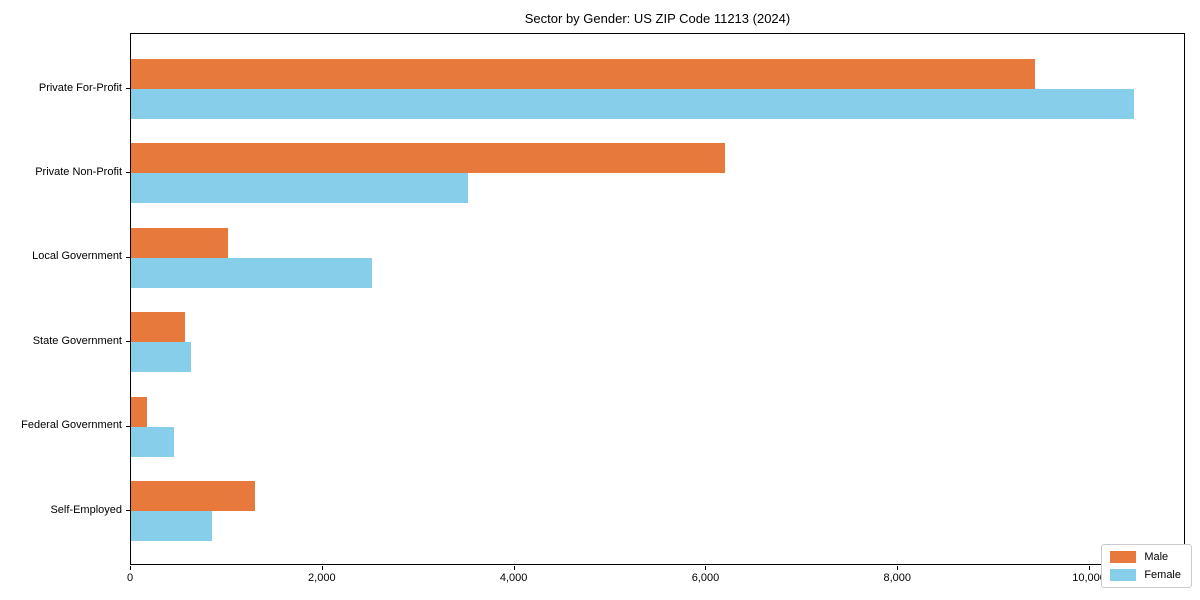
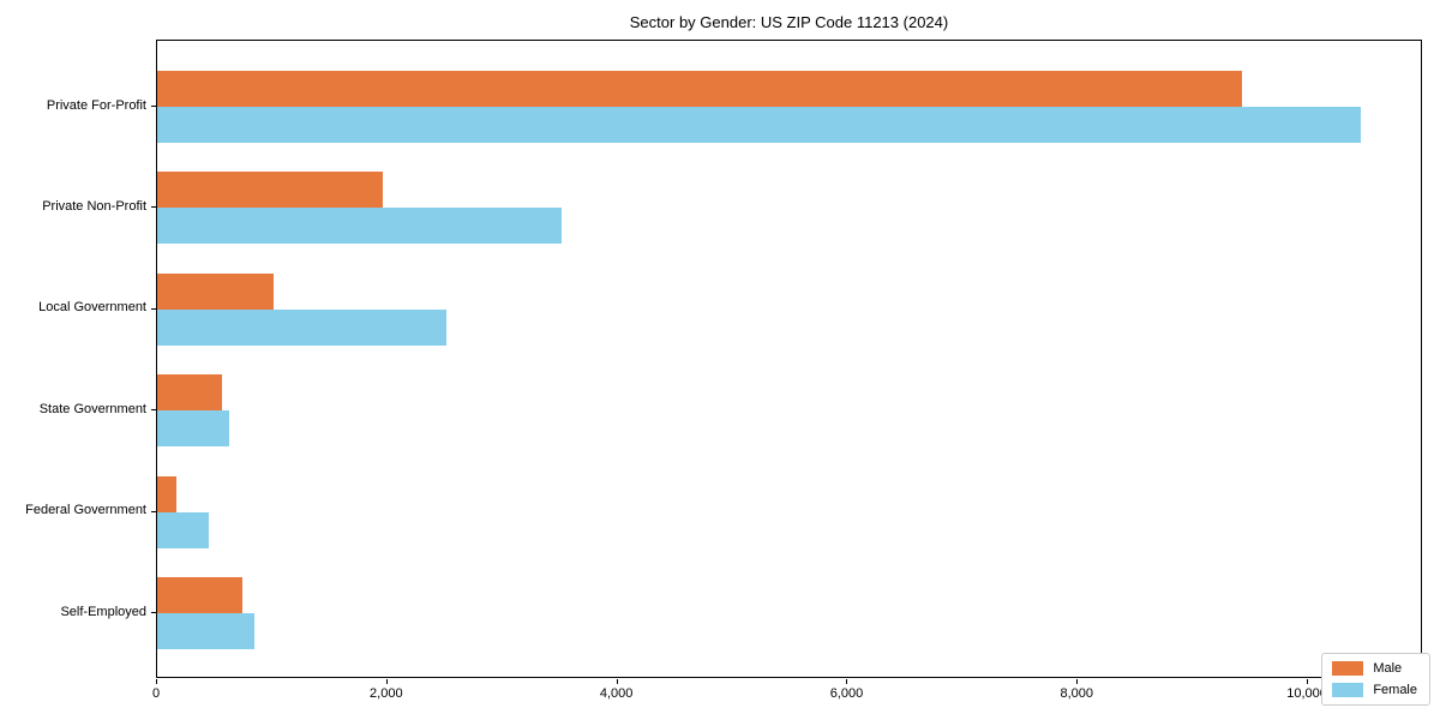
Male/Private Non-Profit: 6200 -> 2000
Male/Self-Employed: 1300 -> 700
